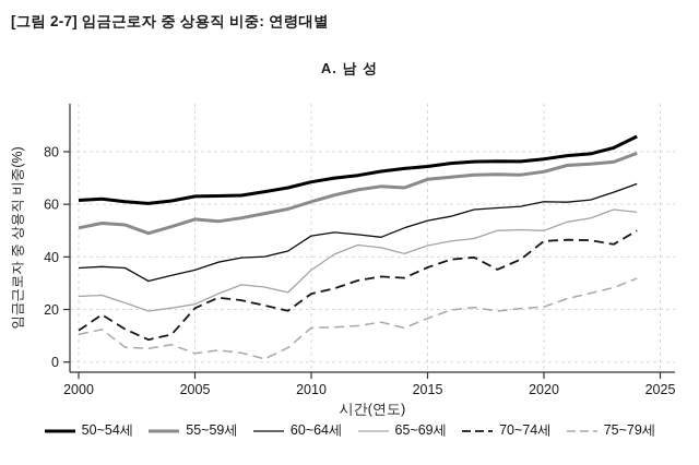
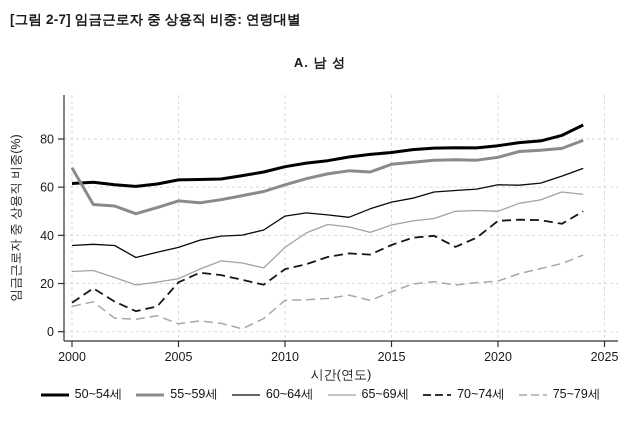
55~59세/2000: 51 -> 68
